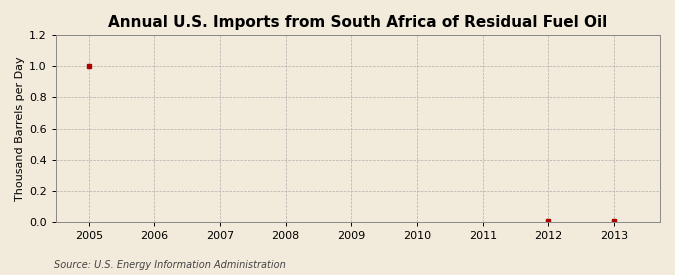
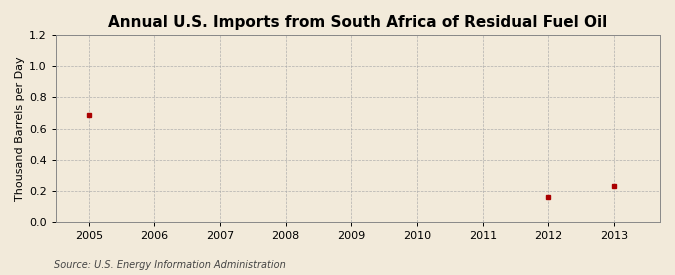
2005: 1.00 -> 0.69
2012: 0.00 -> 0.16
2013: 0.00 -> 0.23
